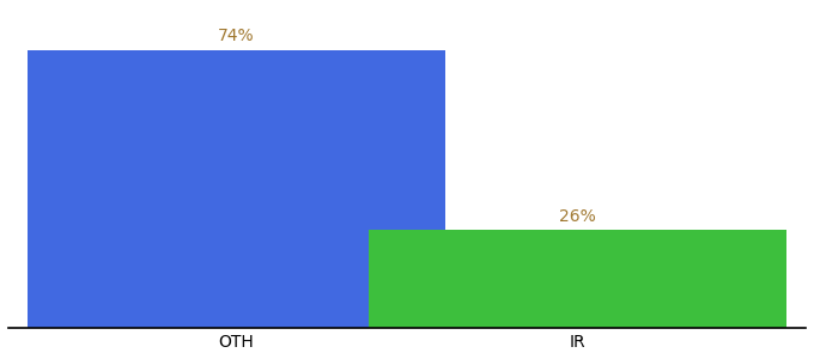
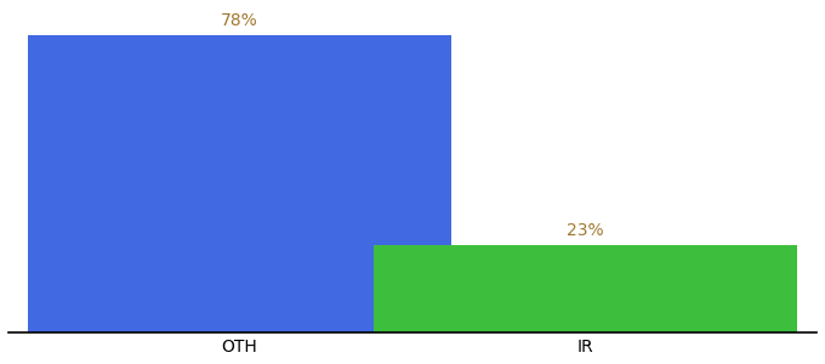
OTH: 74% -> 78%
IR: 26% -> 23%
